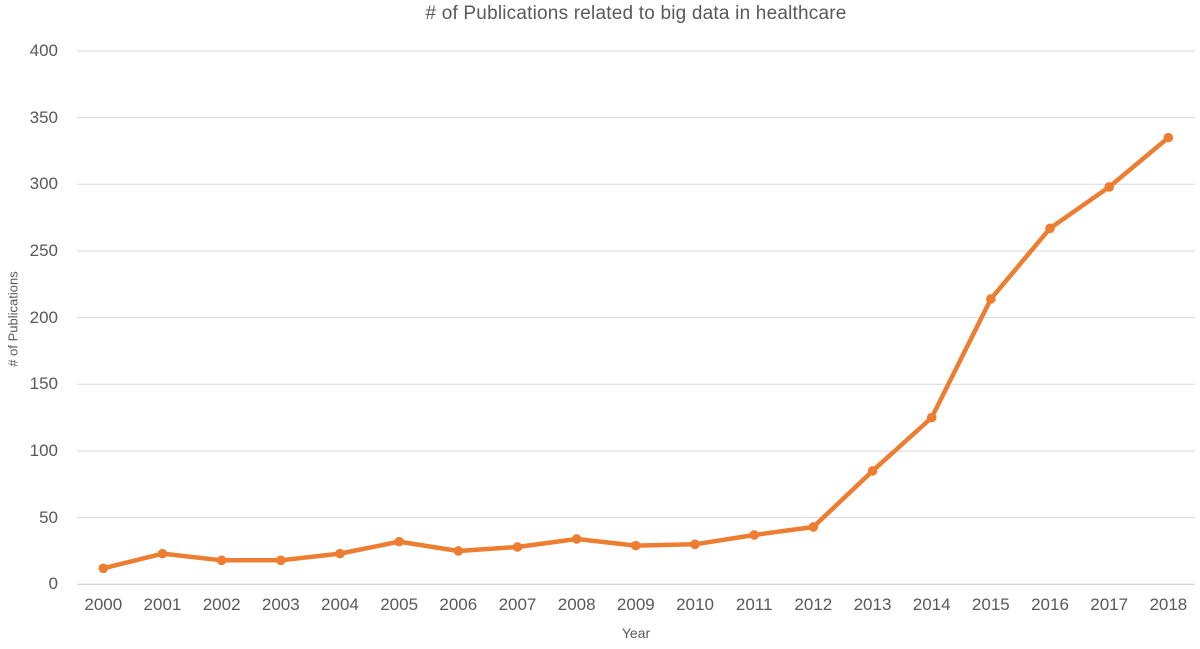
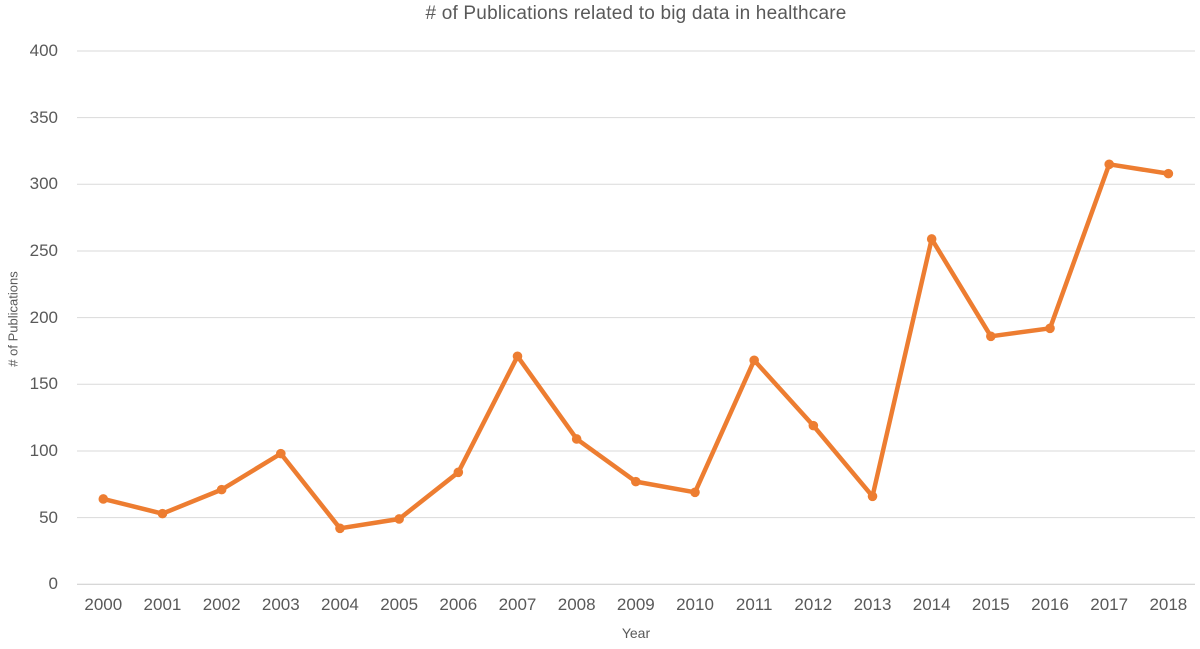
2000: 12 -> 64
2001: 23 -> 53
2002: 18 -> 71
2003: 18 -> 98
2004: 23 -> 42
2005: 32 -> 49
2006: 25 -> 84
2007: 28 -> 171
2008: 34 -> 109
2009: 29 -> 77
2010: 30 -> 69
2011: 37 -> 168
2012: 43 -> 119
2013: 85 -> 66
2014: 125 -> 259
2015: 214 -> 186
2016: 267 -> 192
2017: 298 -> 315
2018: 335 -> 308
